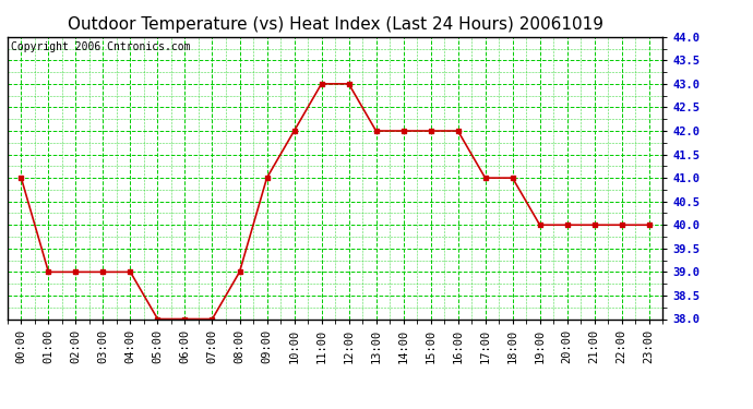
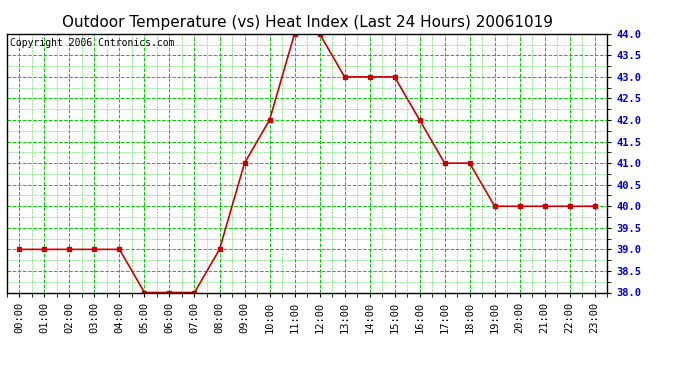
00:00: 41 -> 39
11:00: 43 -> 44
12:00: 43 -> 44
13:00: 42 -> 43
14:00: 42 -> 43
15:00: 42 -> 43
